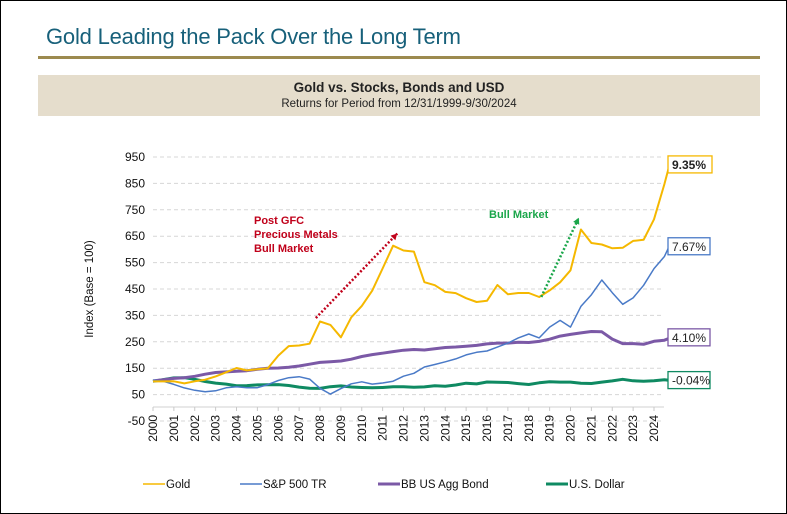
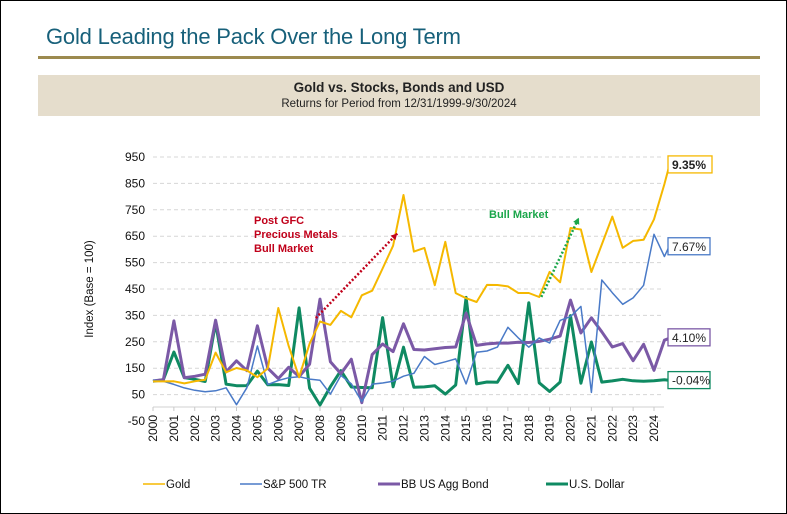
BB US Agg Bond/2001: 110 -> 330
U.S. Dollar/2001: 110 -> 210
Gold/2003: 120 -> 210
BB US Agg Bond/2003: 130 -> 330
U.S. Dollar/2003: 90 -> 320
S&P 500 TR/2004: 80 -> 10
BB US Agg Bond/2004: 140 -> 180
Gold/2005: 150 -> 120
S&P 500 TR/2005: 80 -> 240
BB US Agg Bond/2005: 140 -> 310
U.S. Dollar/2005: 90 -> 140
Gold/2006: 200 -> 380
BB US Agg Bond/2006: 150 -> 110
Gold/2007: 230 -> 110
BB US Agg Bond/2007: 160 -> 120
U.S. Dollar/2007: 80 -> 380
S&P 500 TR/2008: 80 -> 110
BB US Agg Bond/2008: 170 -> 410
U.S. Dollar/2008: 70 -> 10
Gold/2009: 270 -> 370
S&P 500 TR/2009: 70 -> 120
BB US Agg Bond/2009: 180 -> 130
U.S. Dollar/2009: 80 -> 140
Gold/2010: 380 -> 420
S&P 500 TR/2010: 100 -> 20
BB US Agg Bond/2010: 200 -> 20
BB US Agg Bond/2011: 200 -> 240
U.S. Dollar/2011: 80 -> 340
Gold/2012: 600 -> 810
BB US Agg Bond/2012: 220 -> 320
U.S. Dollar/2012: 80 -> 230
Gold/2013: 470 -> 600
S&P 500 TR/2013: 150 -> 190
Gold/2014: 440 -> 630
U.S. Dollar/2014: 80 -> 50
S&P 500 TR/2015: 200 -> 90
BB US Agg Bond/2015: 240 -> 360
U.S. Dollar/2015: 100 -> 420
Gold/2016: 400 -> 460
Gold/2017: 430 -> 460
S&P 500 TR/2017: 250 -> 310
U.S. Dollar/2017: 100 -> 160
S&P 500 TR/2018: 280 -> 230
U.S. Dollar/2018: 90 -> 400
Gold/2019: 440 -> 510
S&P 500 TR/2019: 300 -> 240
U.S. Dollar/2019: 100 -> 60
Gold/2020: 520 -> 680
S&P 500 TR/2020: 310 -> 350
BB US Agg Bond/2020: 280 -> 410
U.S. Dollar/2020: 100 -> 350
Gold/2021: 630 -> 520
S&P 500 TR/2021: 430 -> 60
BB US Agg Bond/2021: 290 -> 340
U.S. Dollar/2021: 90 -> 250
Gold/2022: 600 -> 720
BB US Agg Bond/2022: 260 -> 230
BB US Agg Bond/2023: 240 -> 180
S&P 500 TR/2024: 530 -> 660
BB US Agg Bond/2024: 250 -> 140
